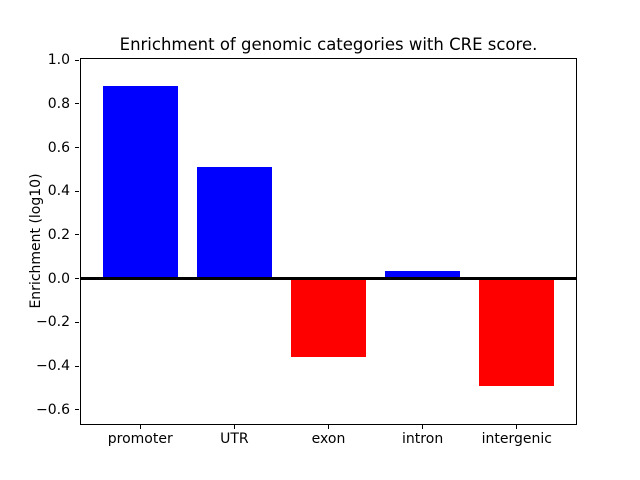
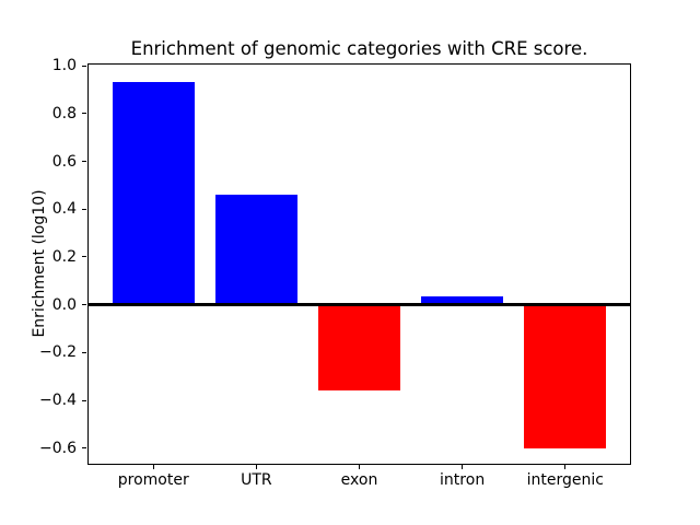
promoter: 0.88 -> 0.93
UTR: 0.51 -> 0.46
intergenic: -0.49 -> -0.60
